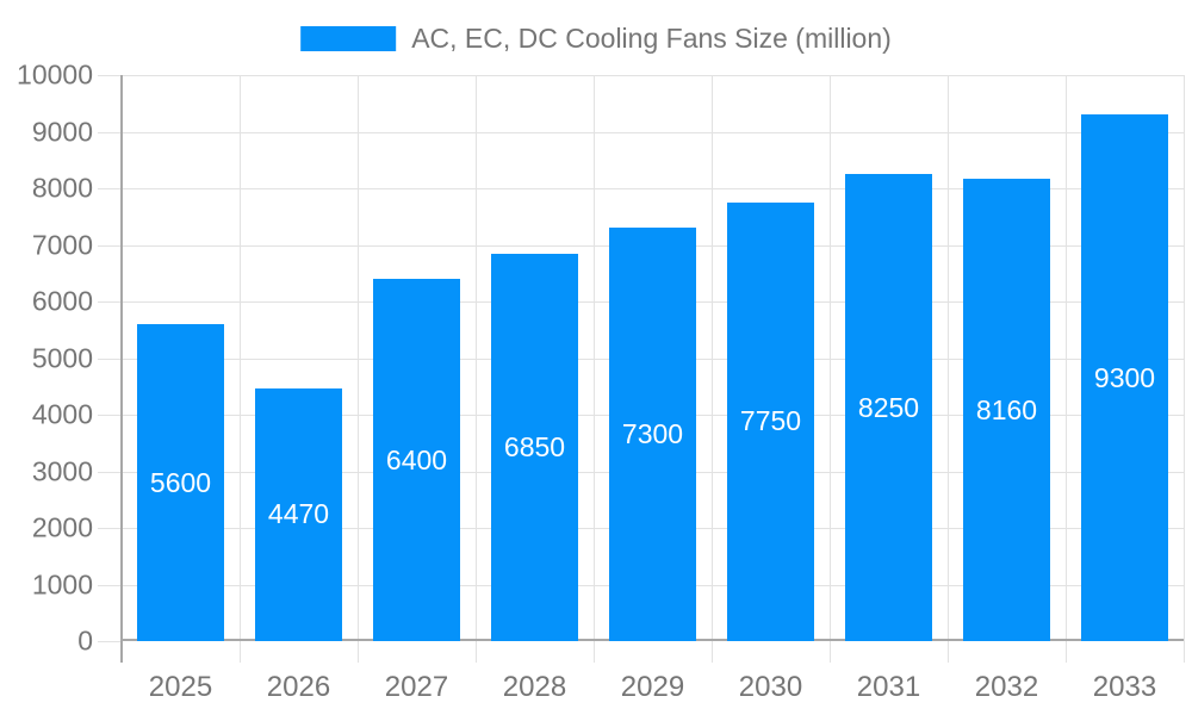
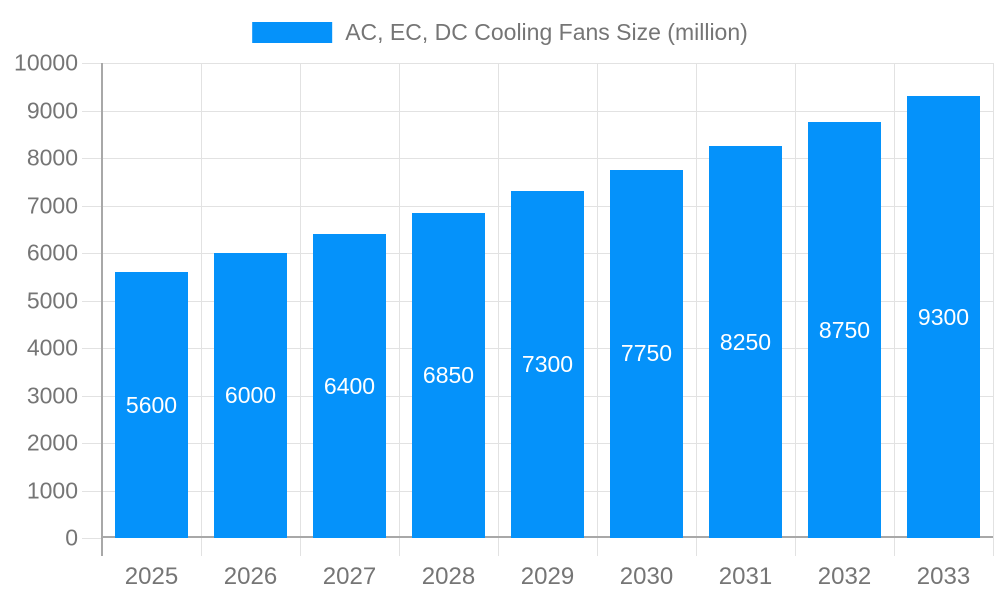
2026: 4470 -> 6000
2032: 8160 -> 8750
